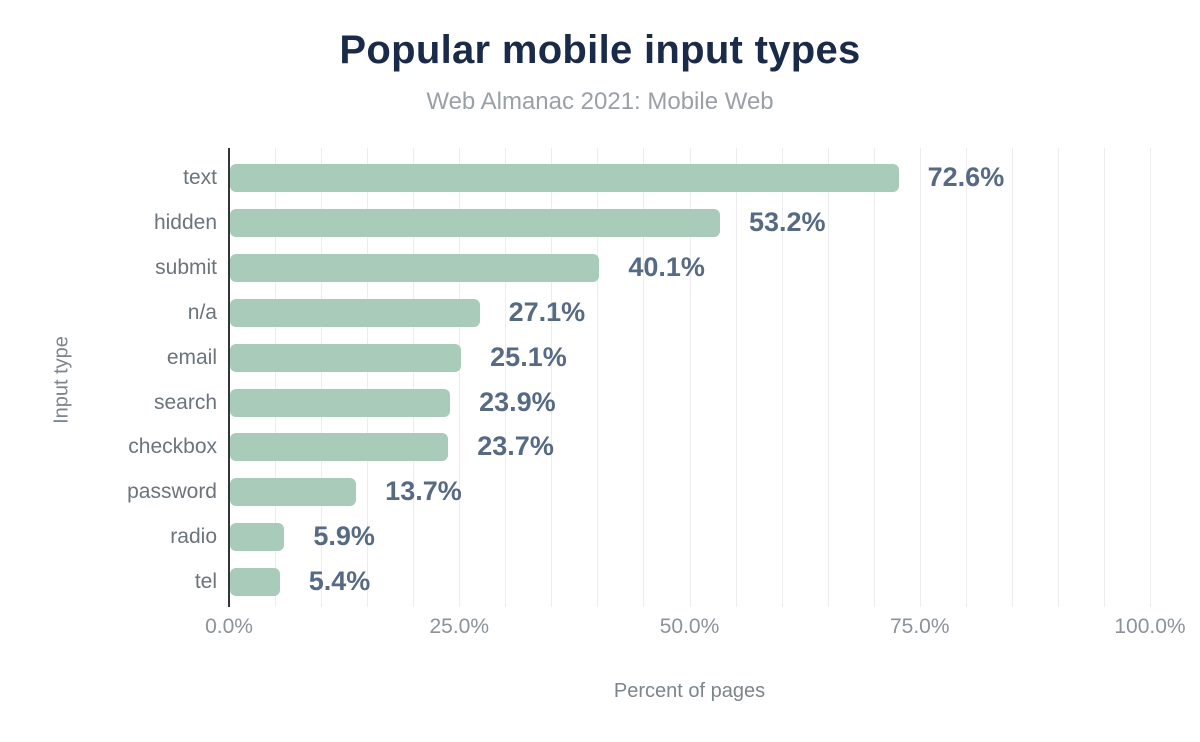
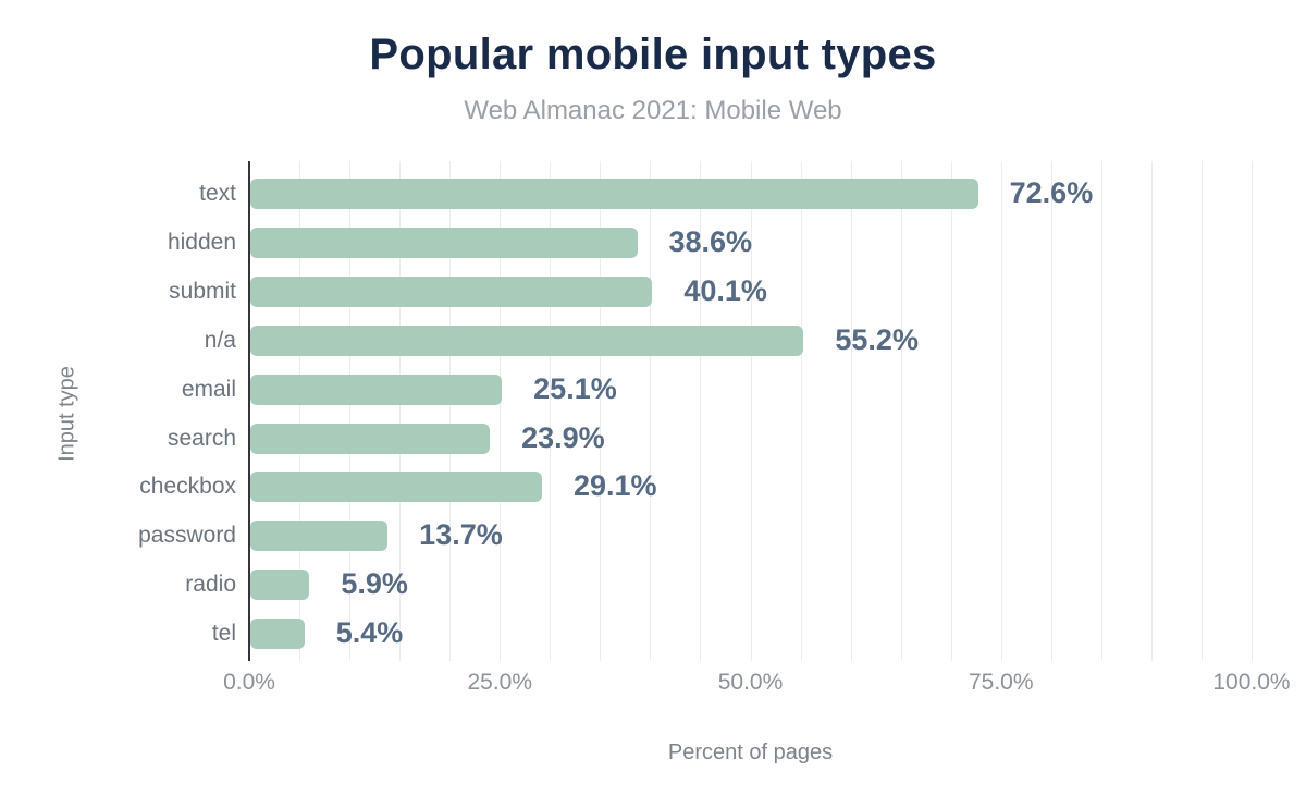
hidden: 53.2% -> 38.6%
n/a: 27.1% -> 55.2%
checkbox: 23.7% -> 29.1%
